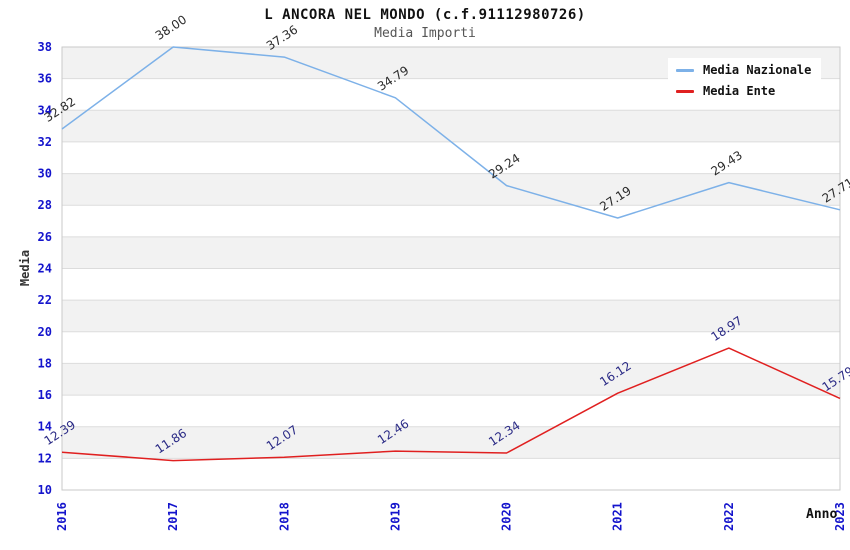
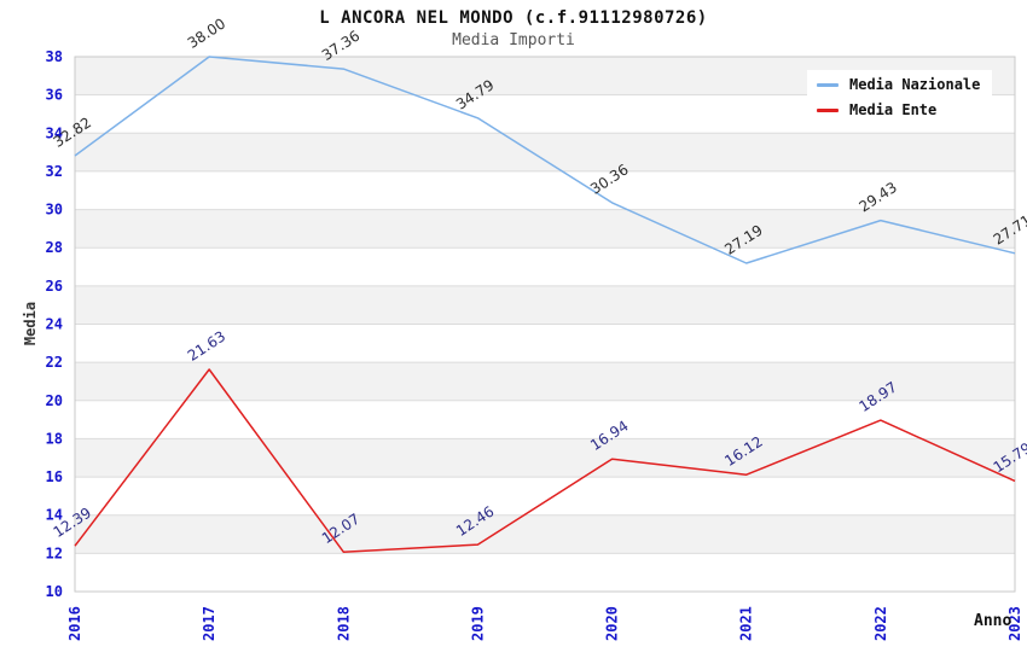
Media Ente/2017: 11.86 -> 21.63
Media Nazionale/2020: 29.24 -> 30.36
Media Ente/2020: 12.34 -> 16.94
